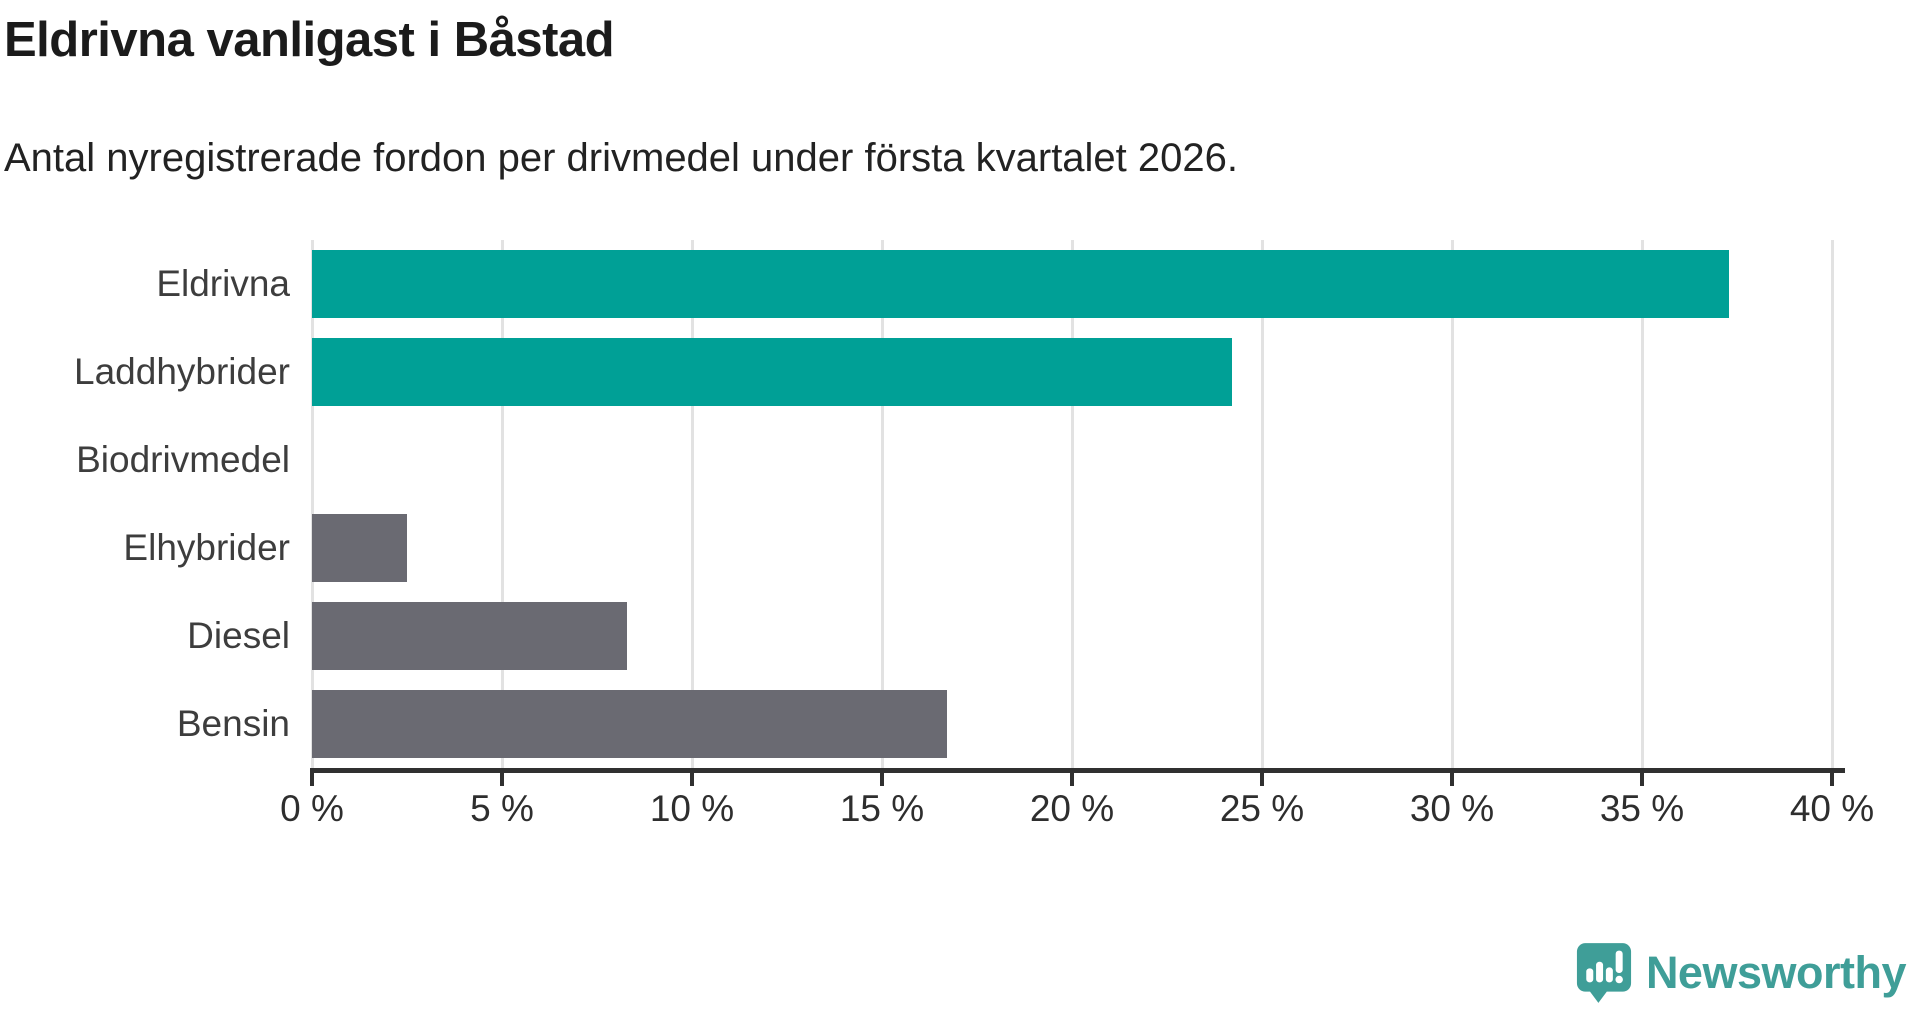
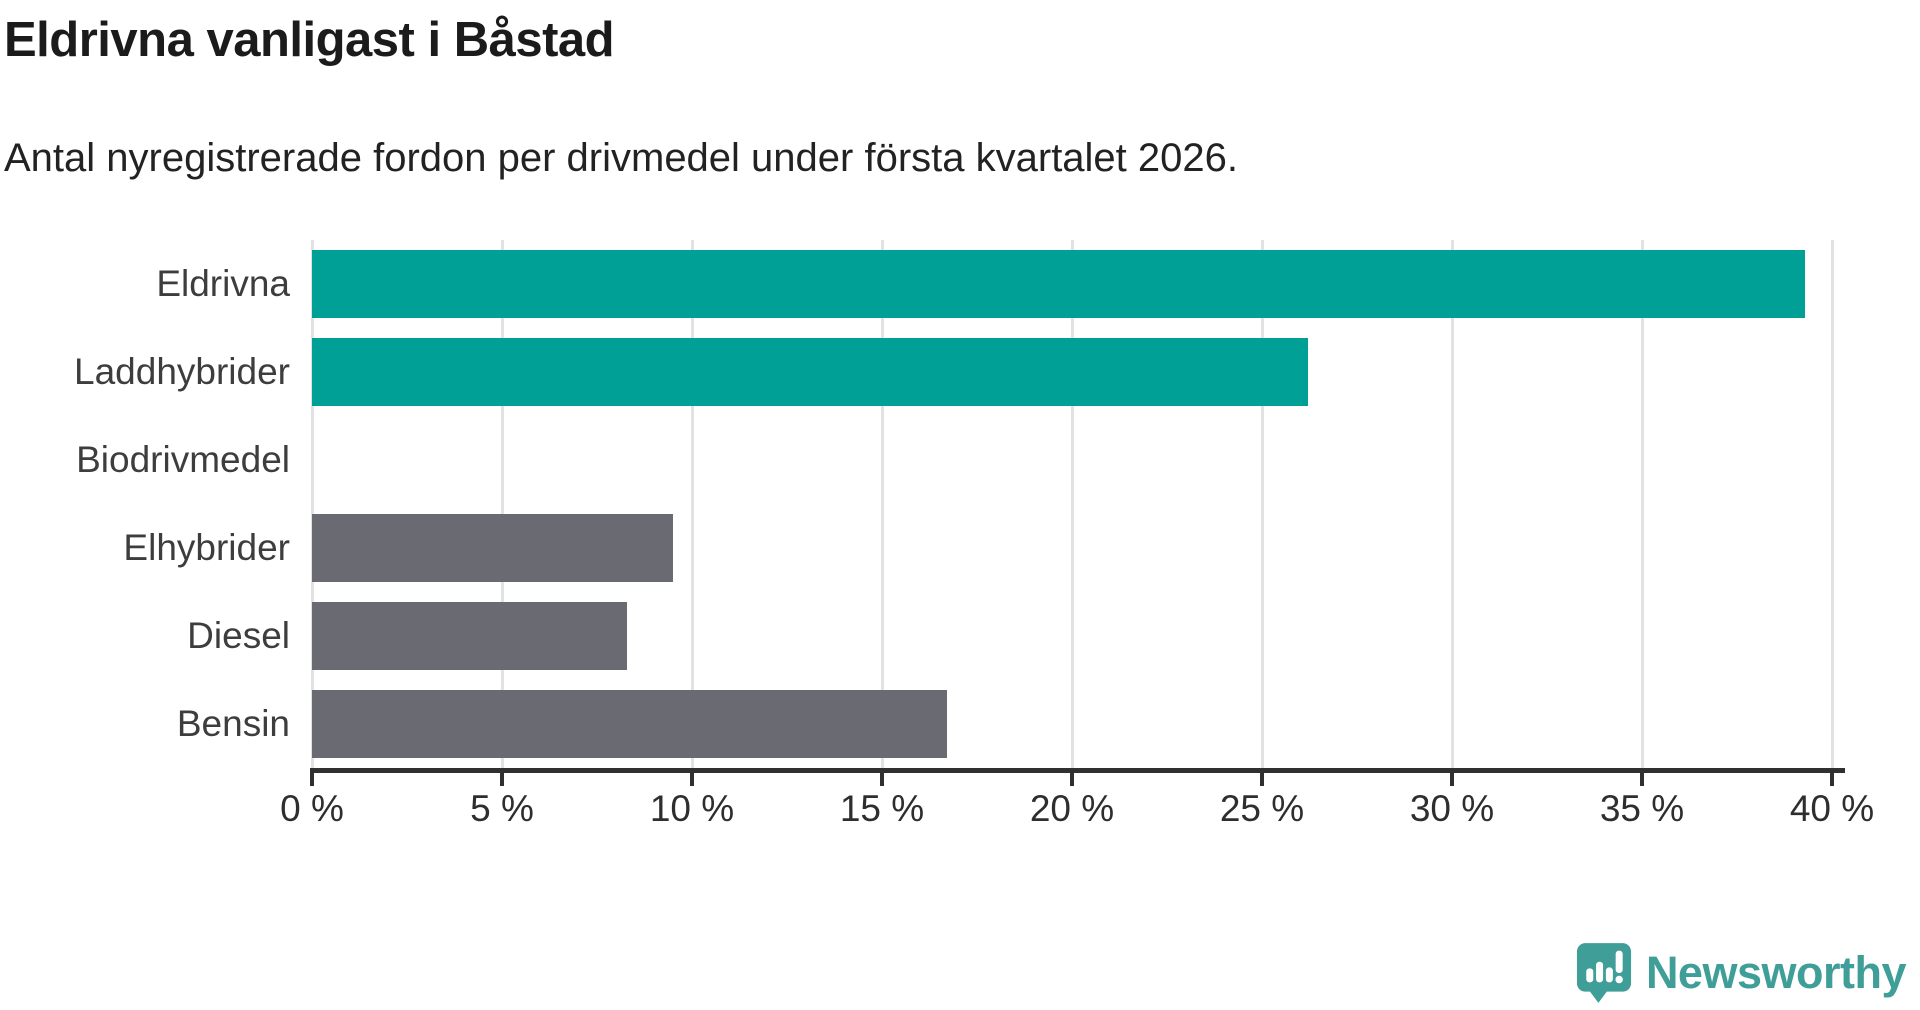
Eldrivna: 37.3% -> 39.3%
Laddhybrider: 24.2% -> 26.2%
Elhybrider: 2.5% -> 9.5%
